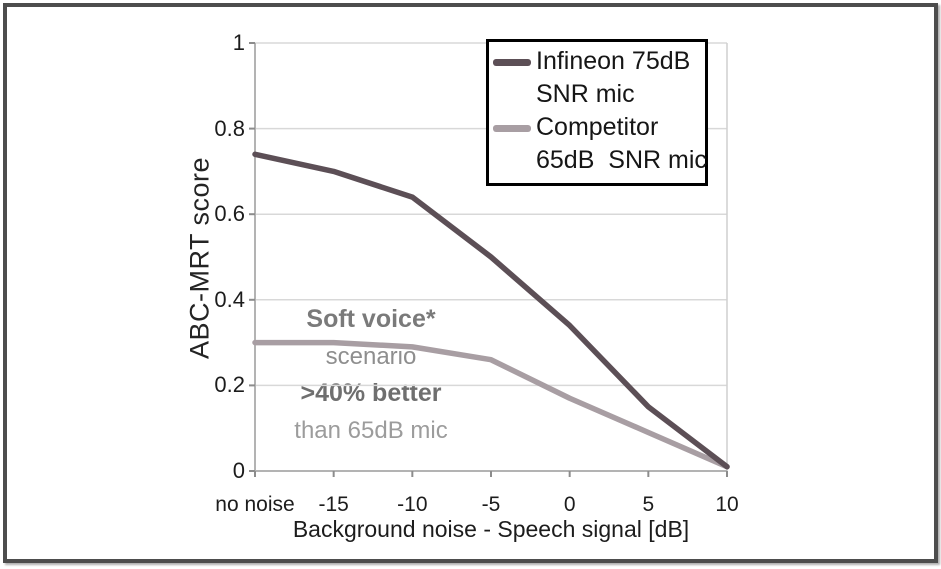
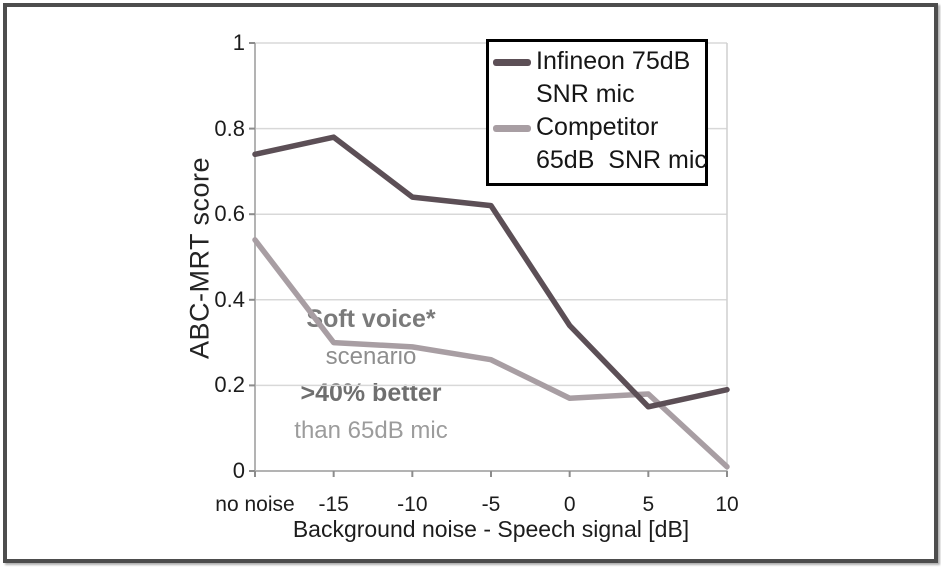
Competitor 65dB SNR mic/no noise: 0.30 -> 0.54
Infineon 75dB SNR mic/-15: 0.70 -> 0.78
Infineon 75dB SNR mic/-5: 0.50 -> 0.62
Competitor 65dB SNR mic/5: 0.09 -> 0.18
Infineon 75dB SNR mic/10: 0.01 -> 0.19
